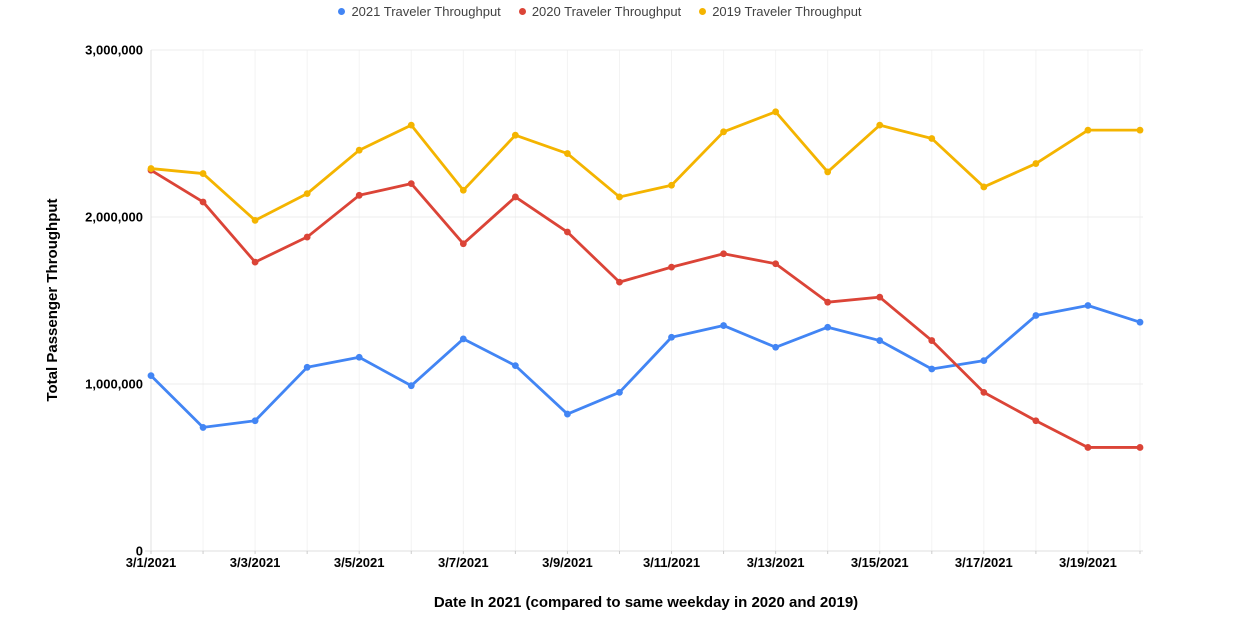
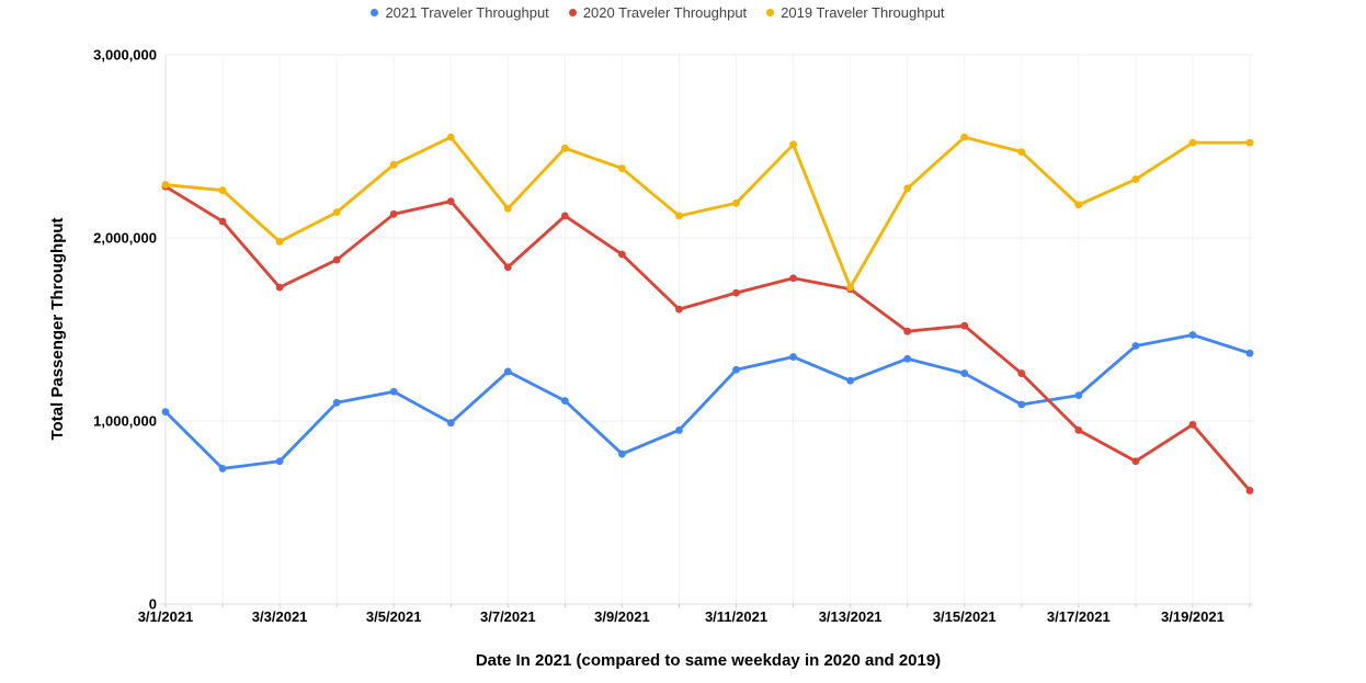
2019 Traveler Throughput/3/13/2021: 2630000 -> 1730000
2020 Traveler Throughput/3/19/2021: 620000 -> 980000
